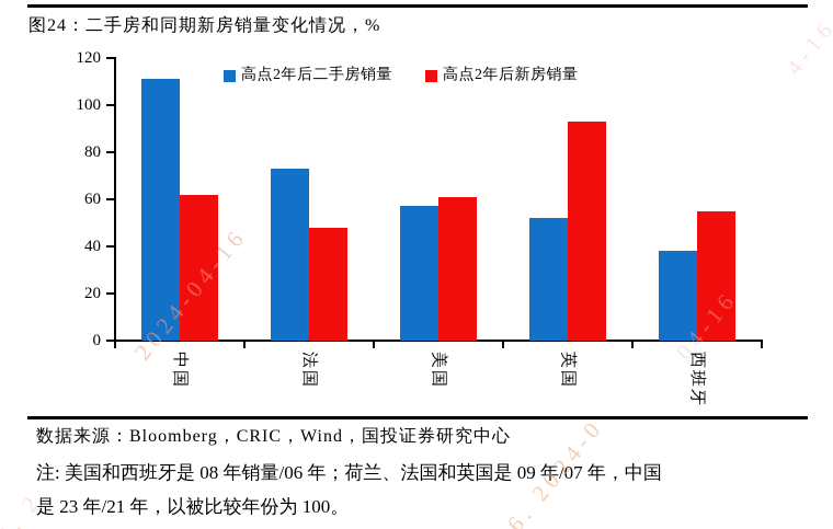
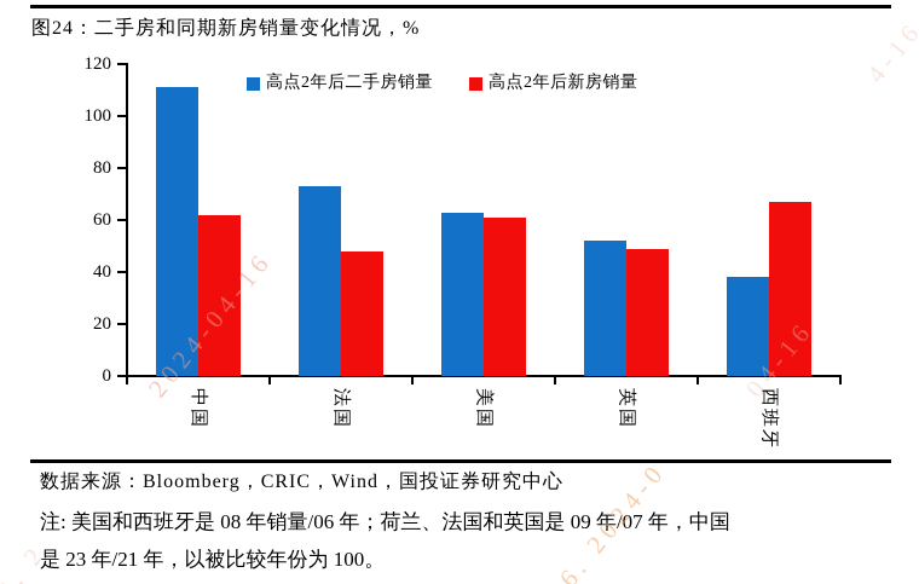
高点2年后二手房销量/美国: 57 -> 63
高点2年后新房销量/英国: 93 -> 49
高点2年后新房销量/西班牙: 55 -> 67
